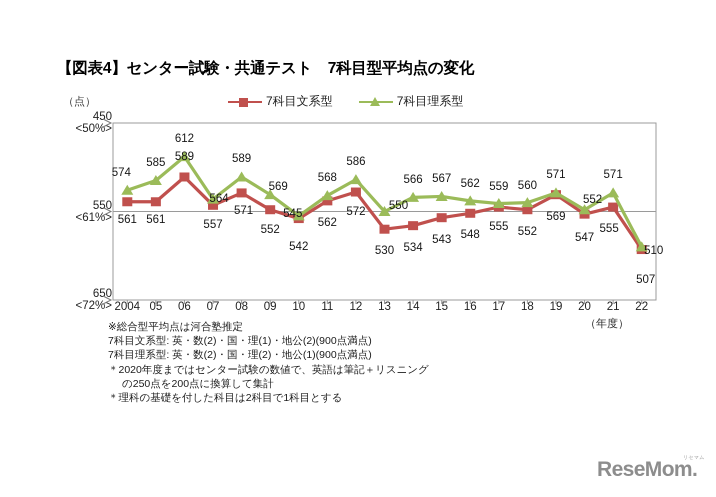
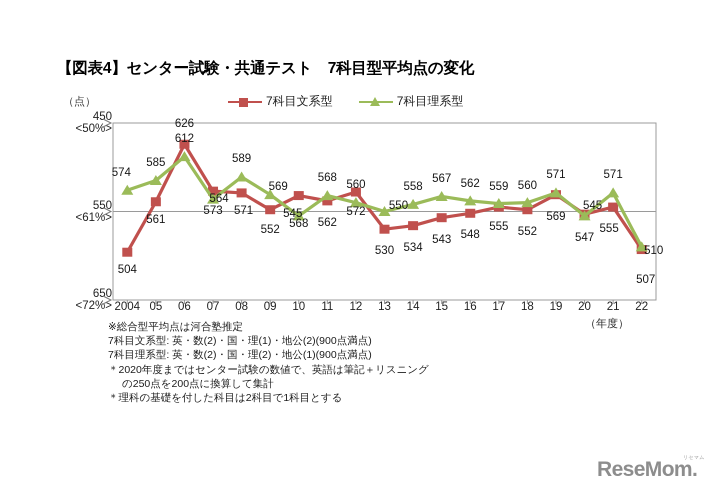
7科目文系型/2004: 561 -> 504
7科目文系型/06: 589 -> 626
7科目文系型/07: 557 -> 573
7科目文系型/10: 542 -> 568
7科目理系型/12: 586 -> 560
7科目理系型/14: 566 -> 558
7科目理系型/20: 552 -> 545
